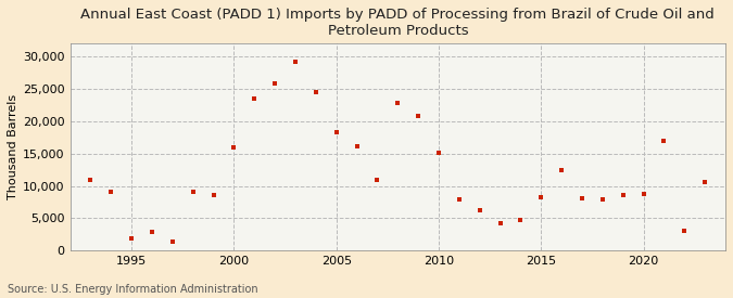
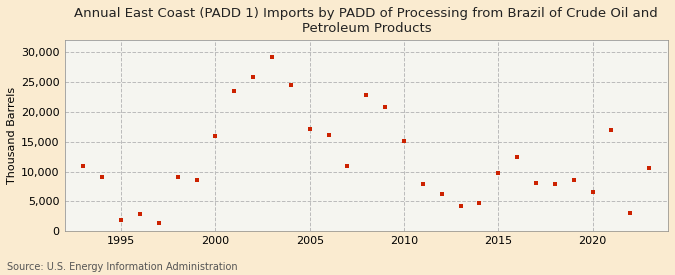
2005: 18,300 -> 17,200
2015: 8,200 -> 9,800
2020: 8,800 -> 6,600
